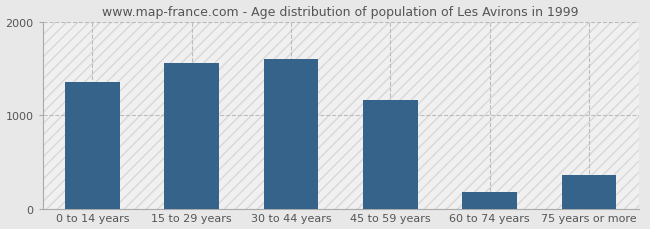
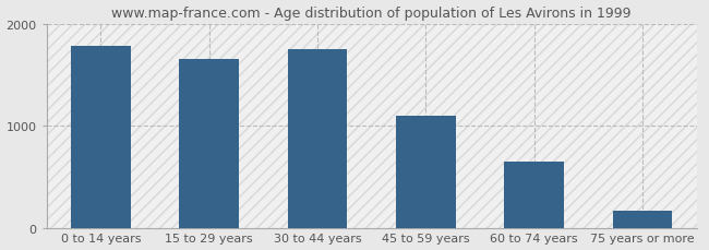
0 to 14 years: 1360 -> 1780
15 to 29 years: 1560 -> 1650
30 to 44 years: 1600 -> 1750
45 to 59 years: 1160 -> 1100
60 to 74 years: 180 -> 650
75 years or more: 360 -> 180
